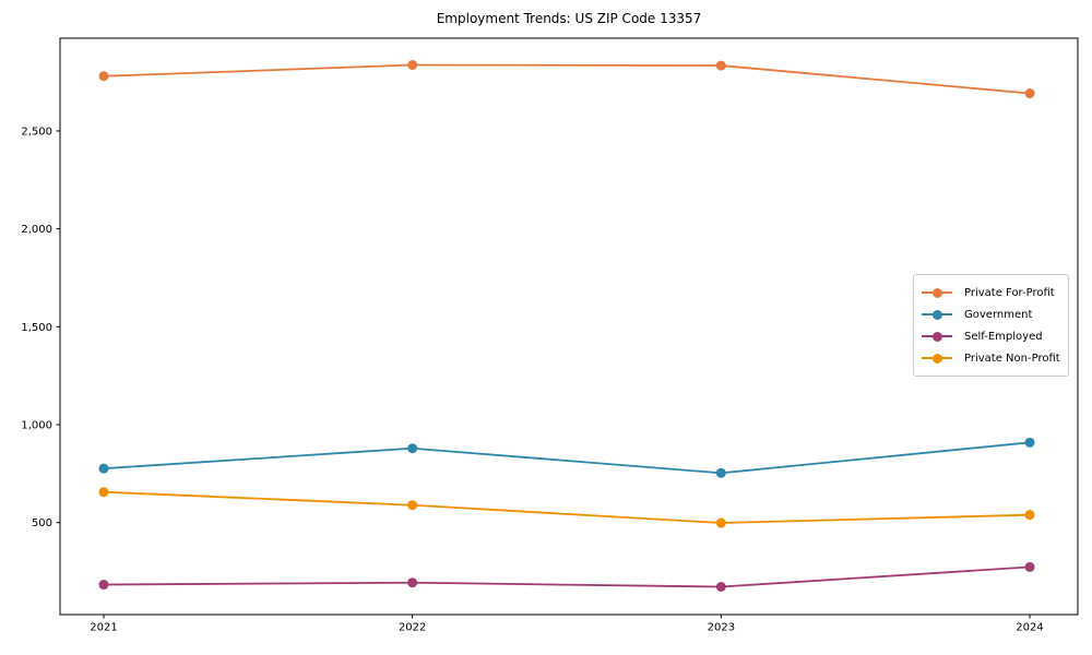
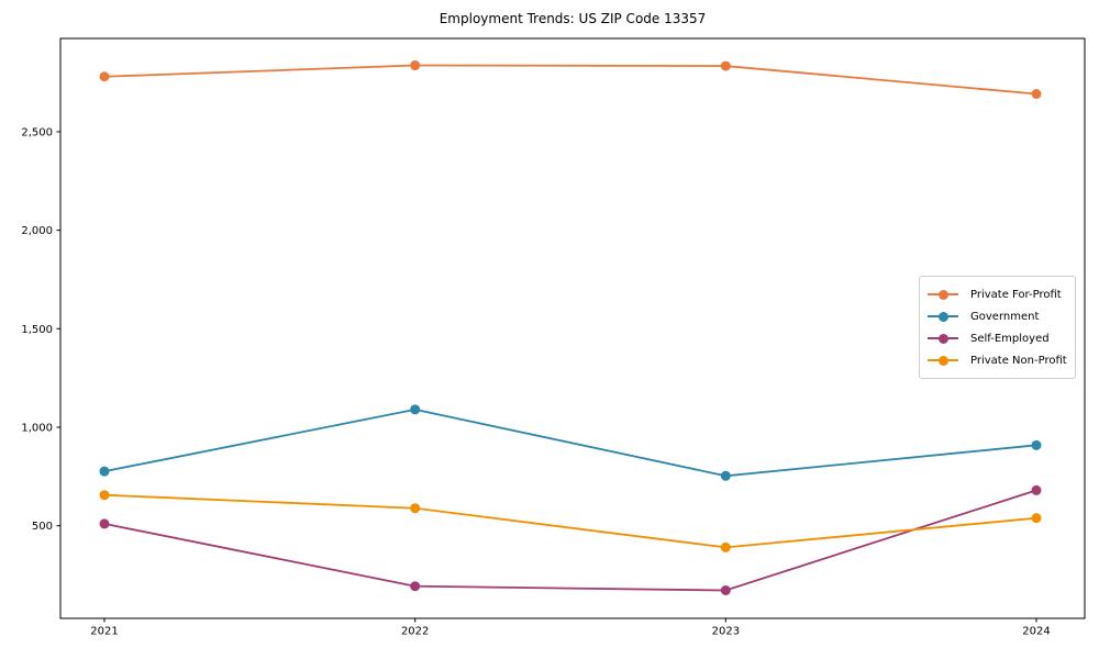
Self-Employed/2021: 180 -> 510
Government/2022: 880 -> 1090
Private Non-Profit/2023: 500 -> 390
Self-Employed/2024: 270 -> 680
